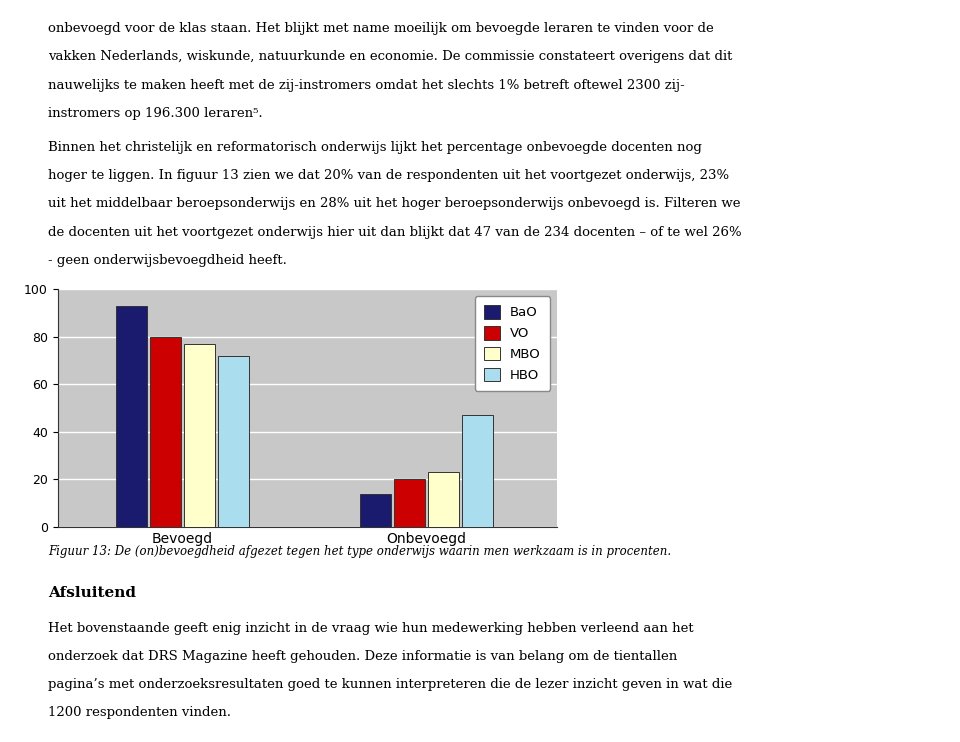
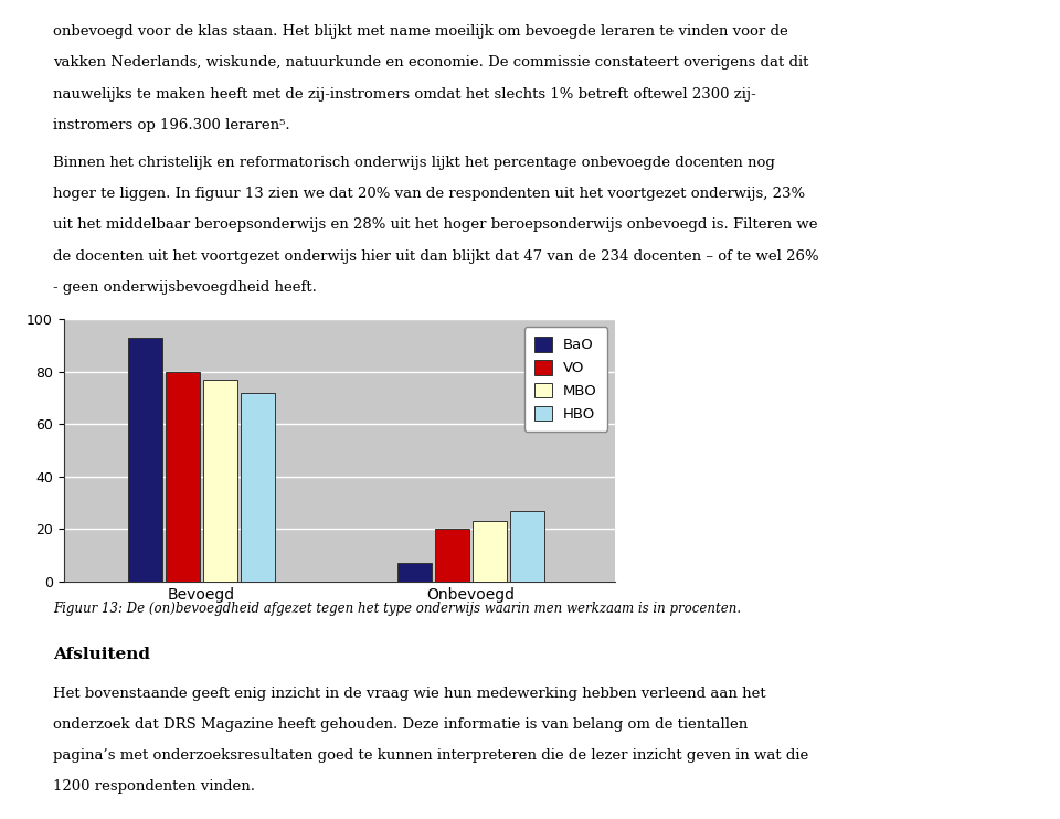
BaO/Onbevoegd: 14 -> 7
HBO/Onbevoegd: 47 -> 27
